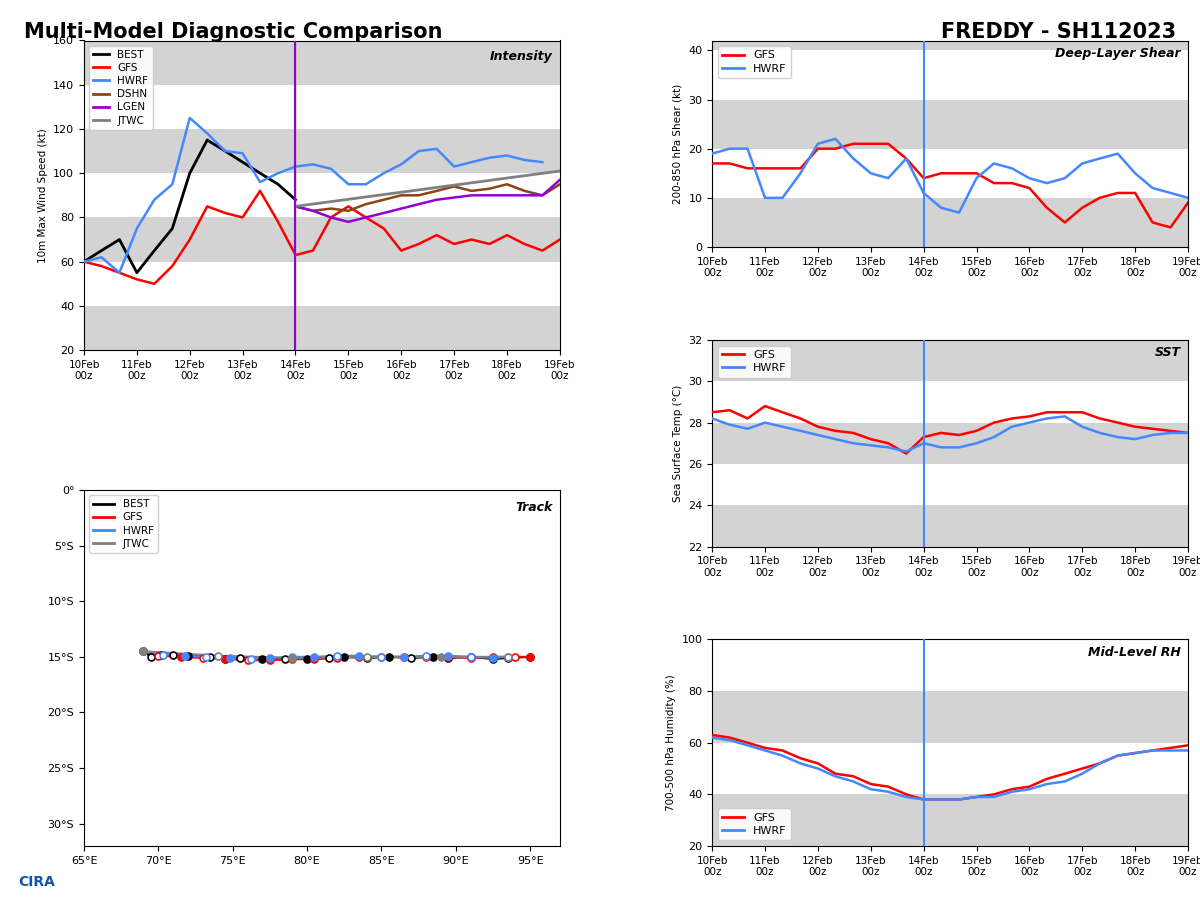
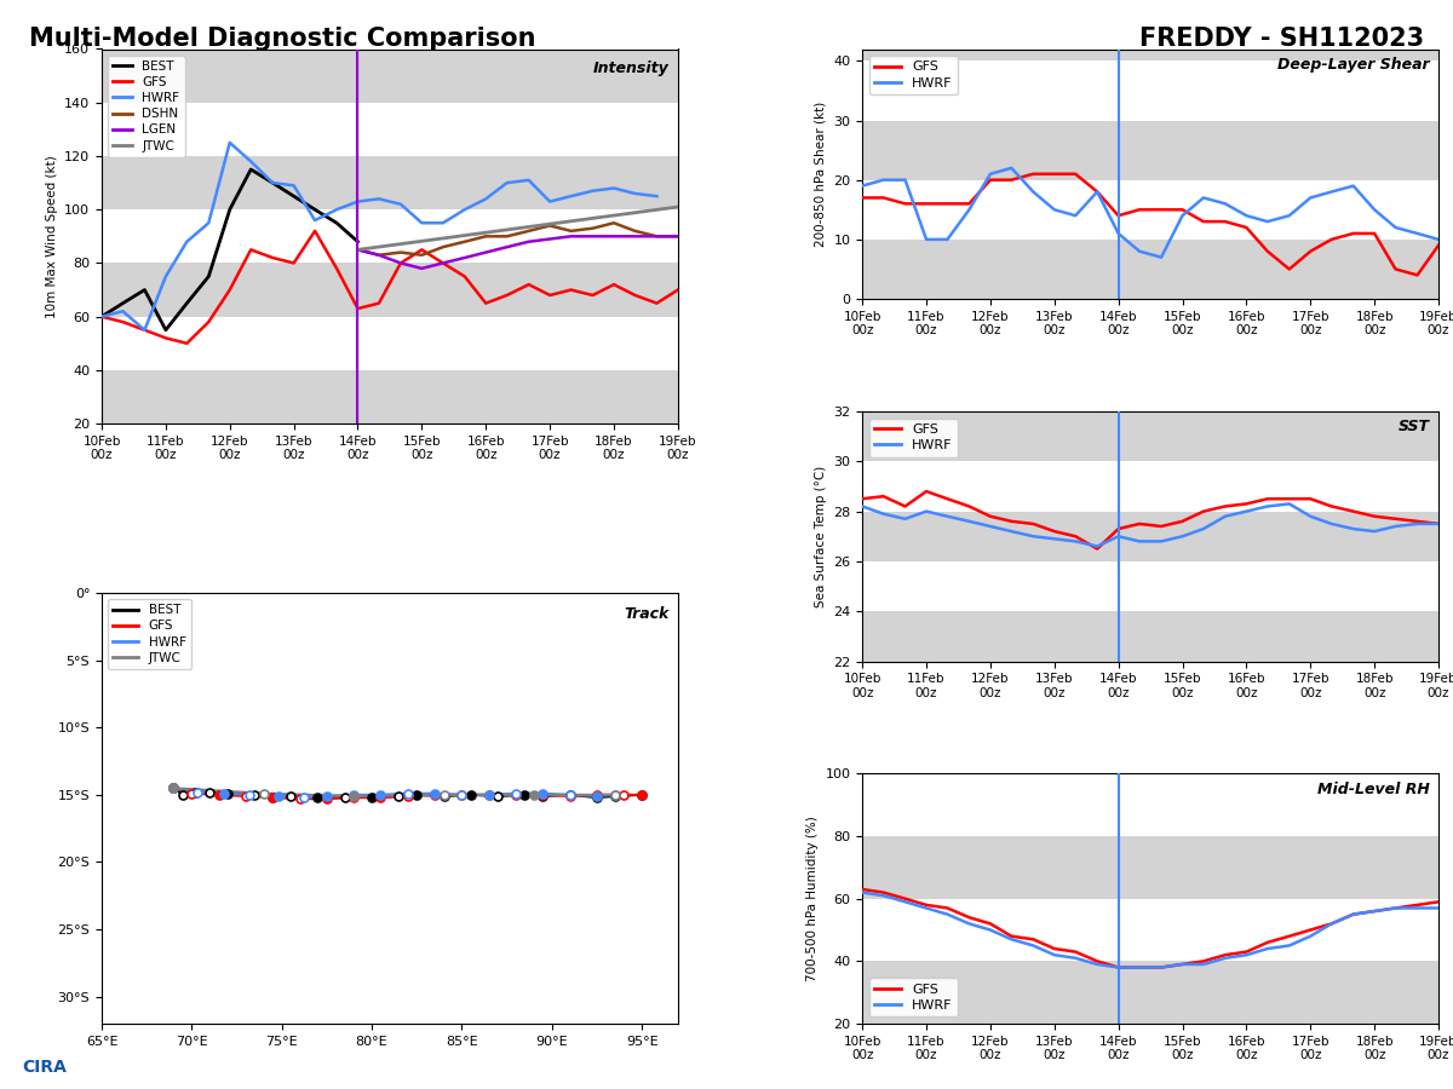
DSHN/19Feb 00z: 95 -> 90
LGEN/19Feb 00z: 97 -> 90
